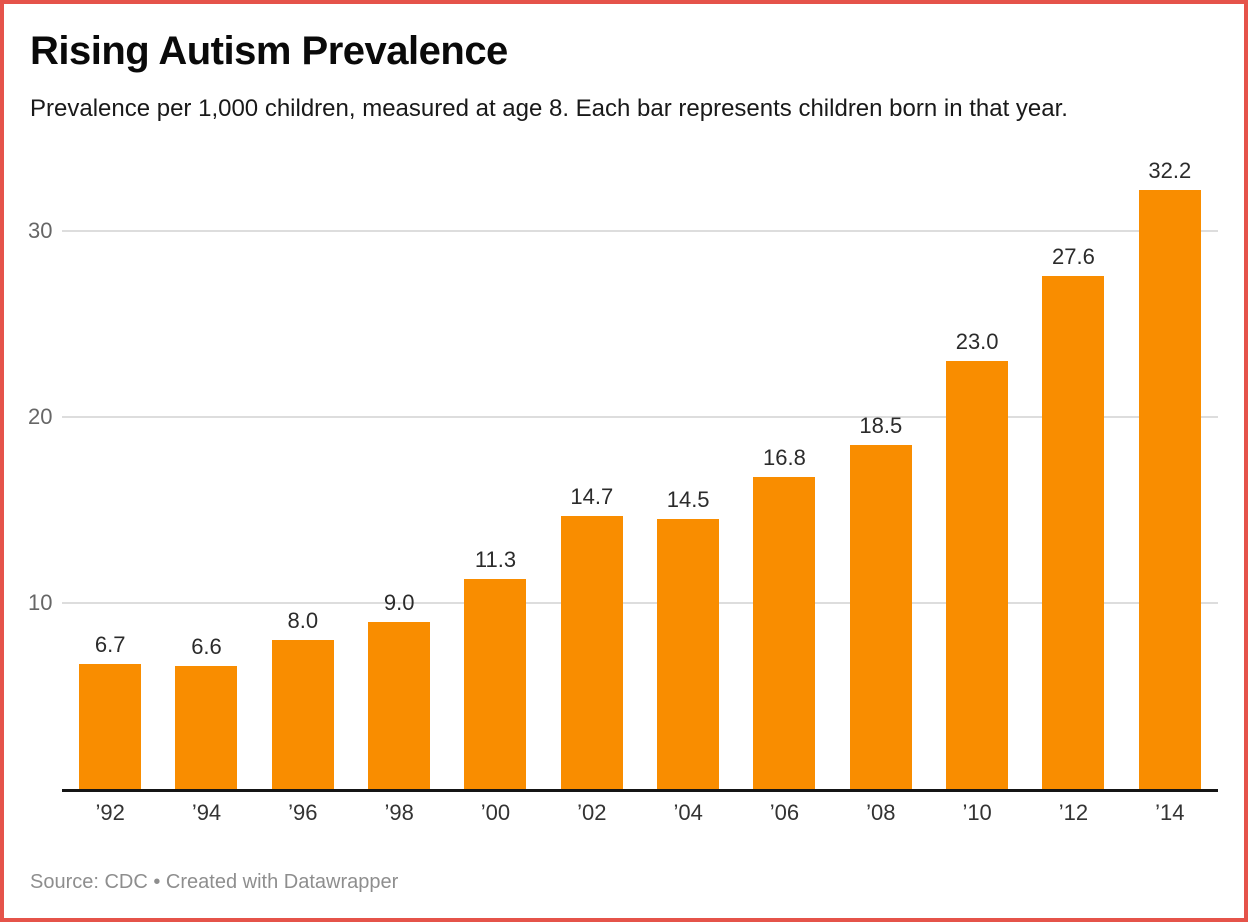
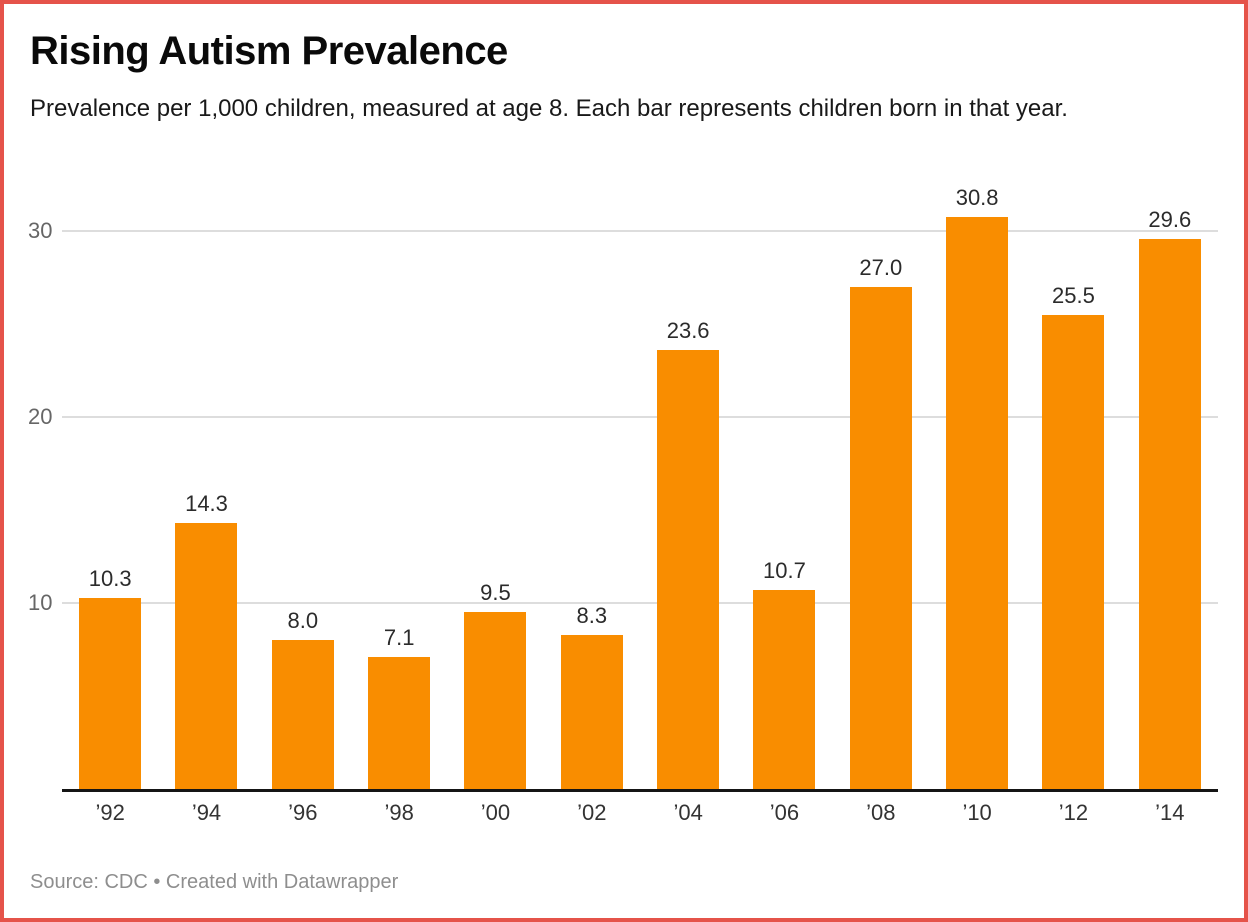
’92: 6.7 -> 10.3
’94: 6.6 -> 14.3
’98: 9.0 -> 7.1
’00: 11.3 -> 9.5
’02: 14.7 -> 8.3
’04: 14.5 -> 23.6
’06: 16.8 -> 10.7
’08: 18.5 -> 27.0
’10: 23.0 -> 30.8
’12: 27.6 -> 25.5
’14: 32.2 -> 29.6
